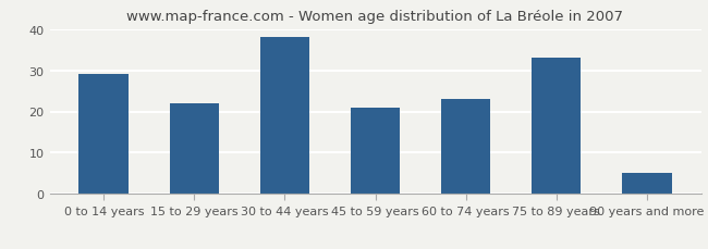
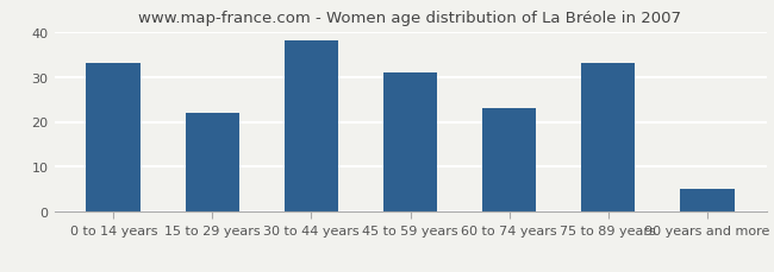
0 to 14 years: 29 -> 33
45 to 59 years: 21 -> 31
